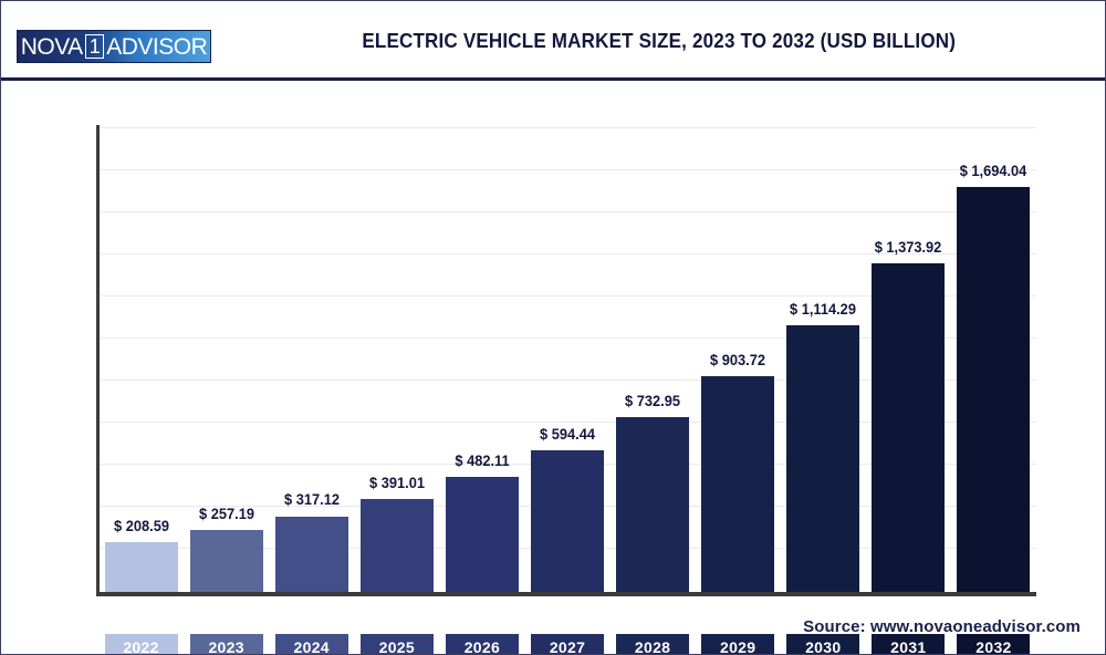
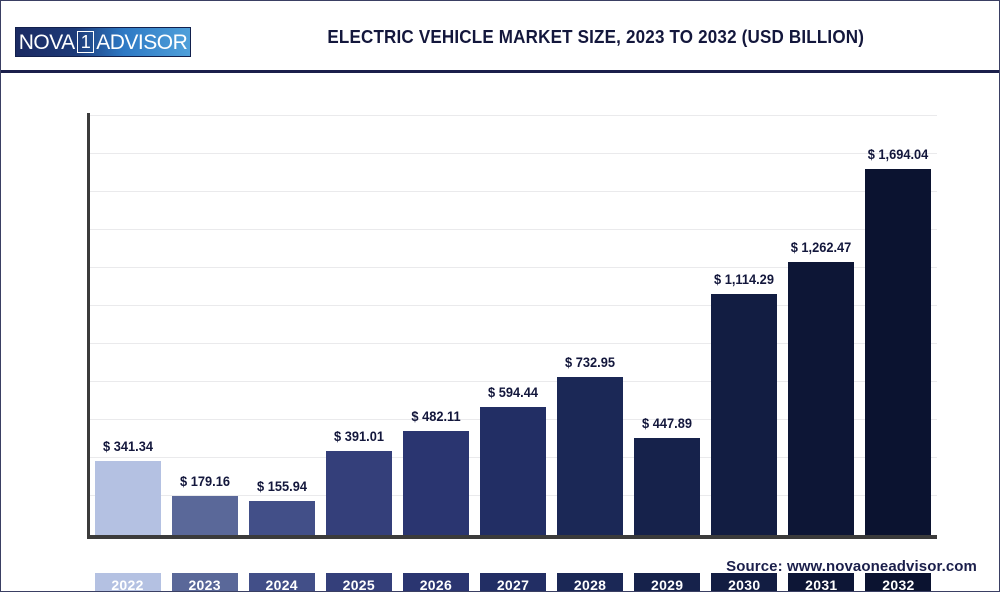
2022: 208.59 -> 341.34
2023: 257.19 -> 179.16
2024: 317.12 -> 155.94
2029: 903.72 -> 447.89
2031: 1,373.92 -> 1,262.47
